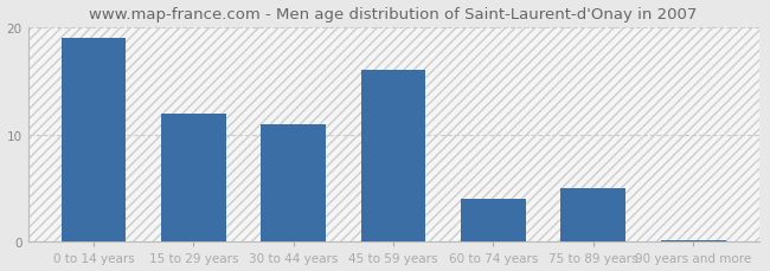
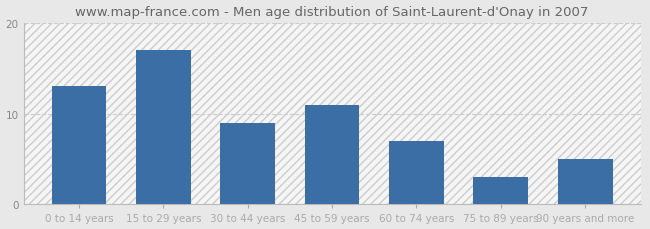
0 to 14 years: 19.0 -> 13.0
15 to 29 years: 12.0 -> 17.0
30 to 44 years: 11.0 -> 9.0
45 to 59 years: 16.0 -> 11.0
60 to 74 years: 4.0 -> 7.0
75 to 89 years: 5.0 -> 3.0
90 years and more: 0.2 -> 5.0
